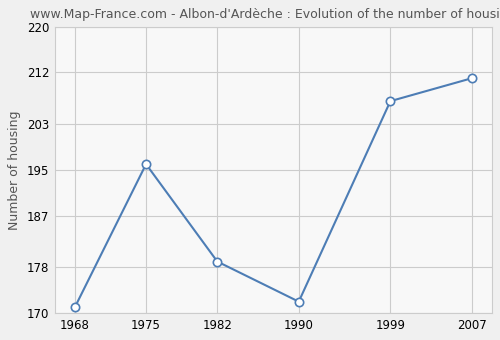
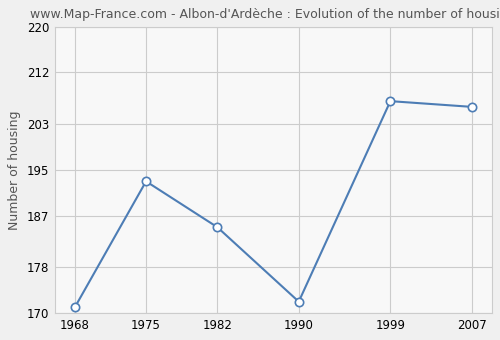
1975: 196 -> 193
1982: 179 -> 185
2007: 211 -> 206
